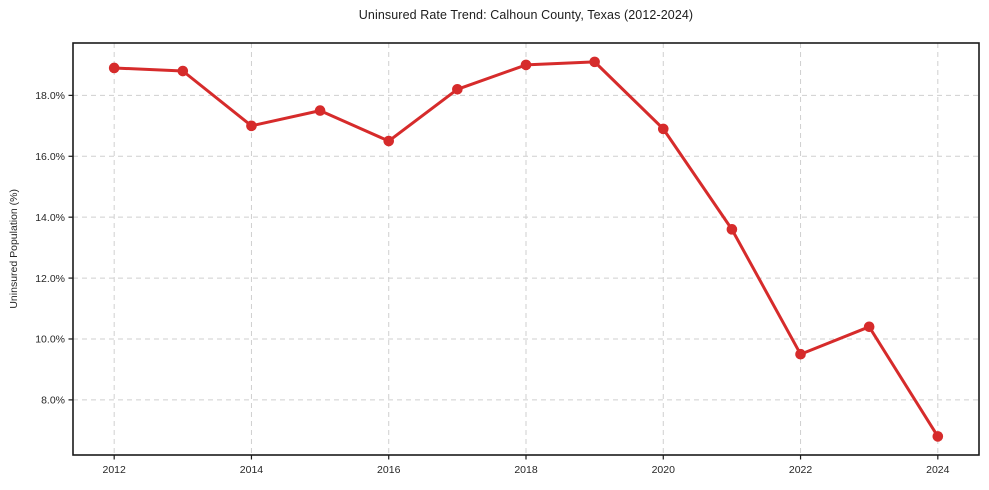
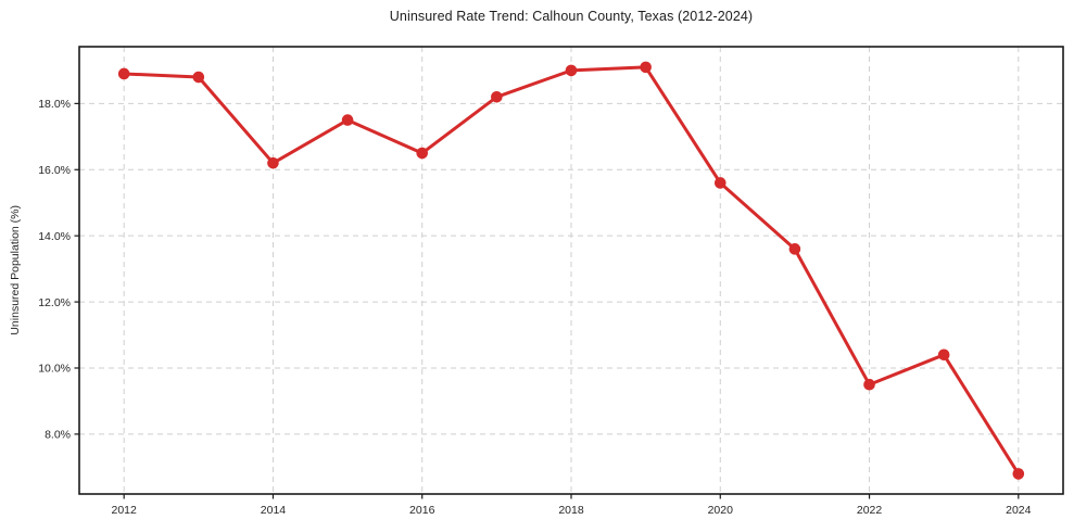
2014: 17.0% -> 16.2%
2020: 16.9% -> 15.6%
